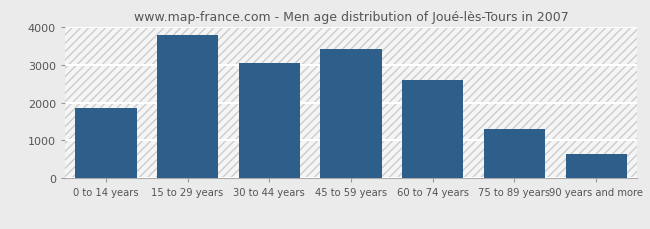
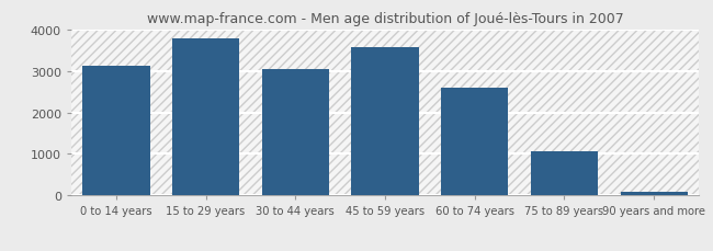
0 to 14 years: 1850 -> 3110
45 to 59 years: 3400 -> 3560
75 to 89 years: 1300 -> 1060
90 years and more: 650 -> 90
